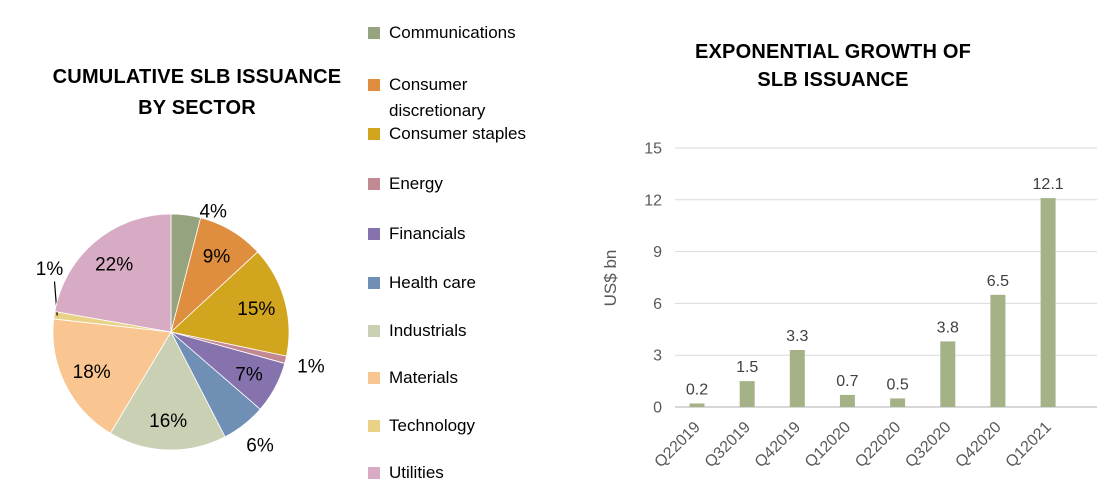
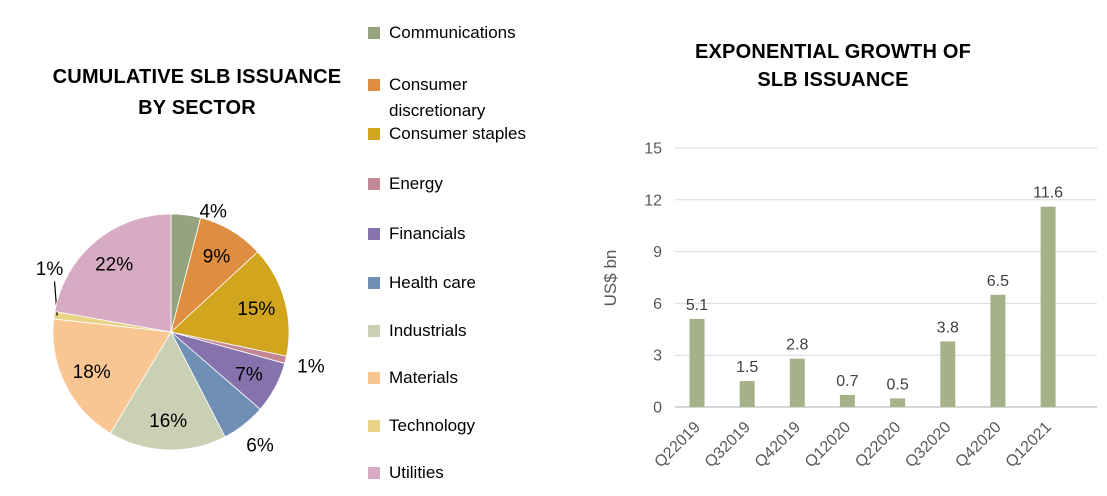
EXPONENTIAL GROWTH OF SLB ISSUANCE/Q22019: 0.2 -> 5.1
EXPONENTIAL GROWTH OF SLB ISSUANCE/Q42019: 3.3 -> 2.8
EXPONENTIAL GROWTH OF SLB ISSUANCE/Q12021: 12.1 -> 11.6
